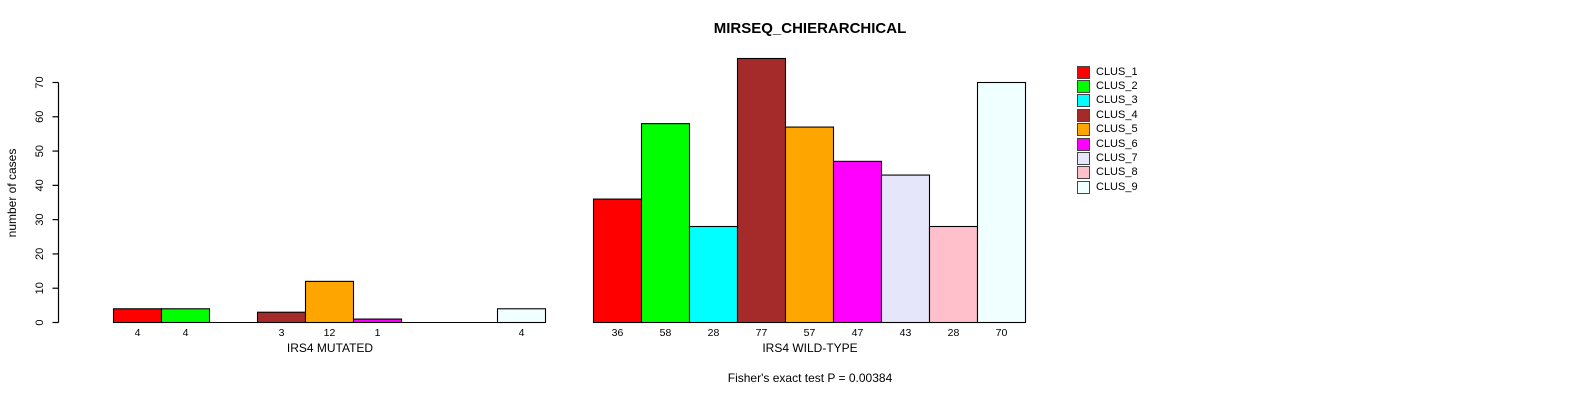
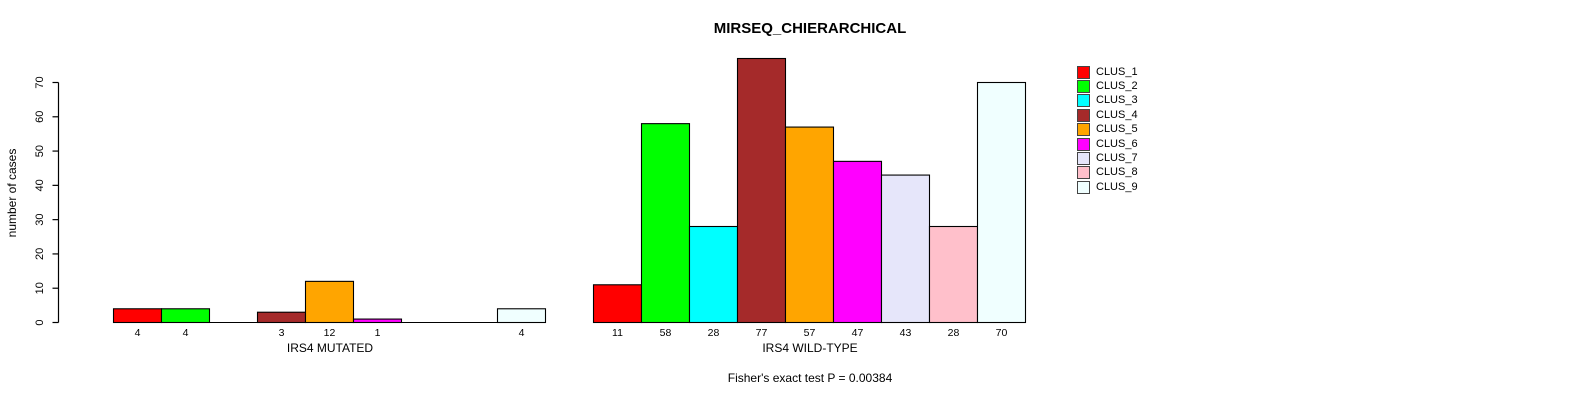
CLUS_1/IRS4 WILD-TYPE: 36 -> 11
